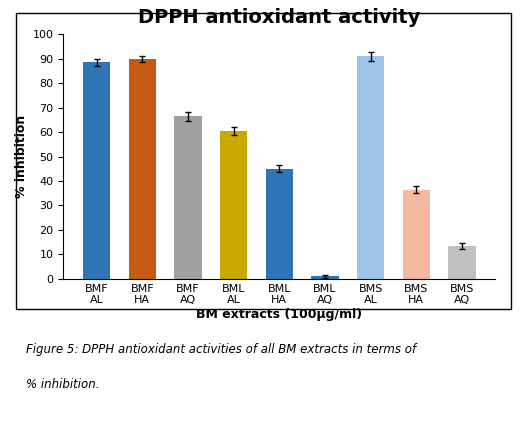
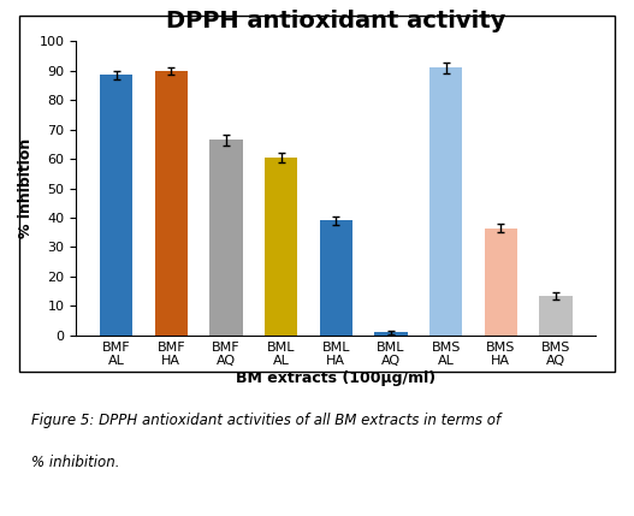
BML HA: 45.0 -> 39.0
